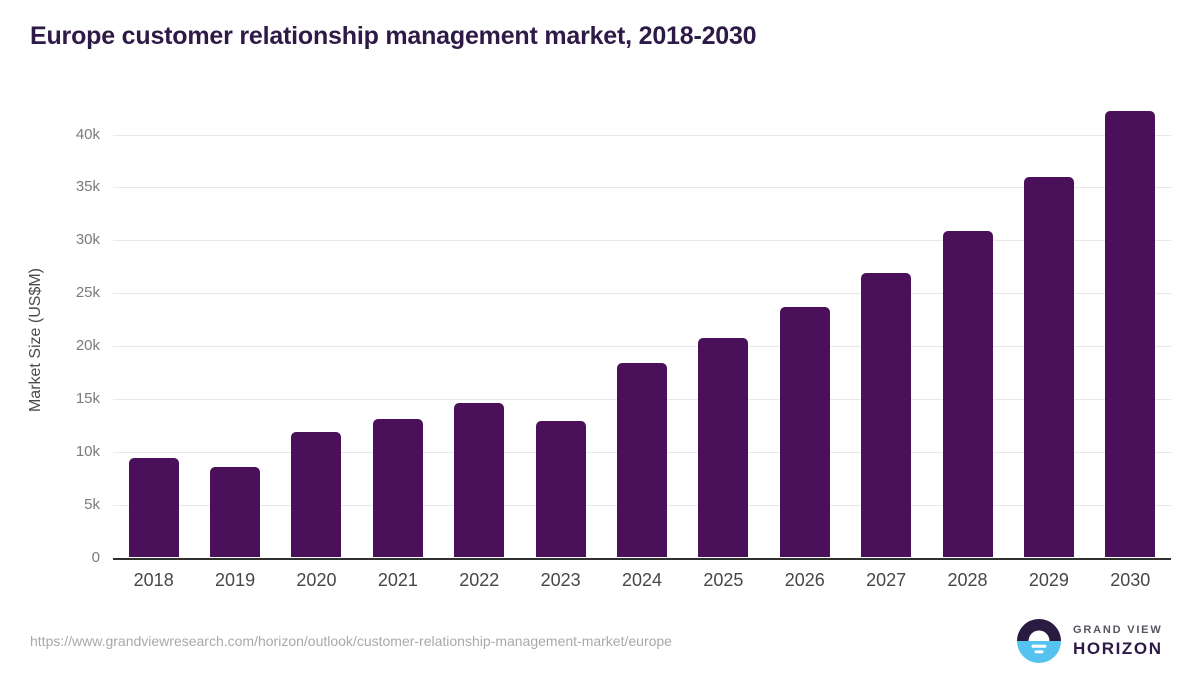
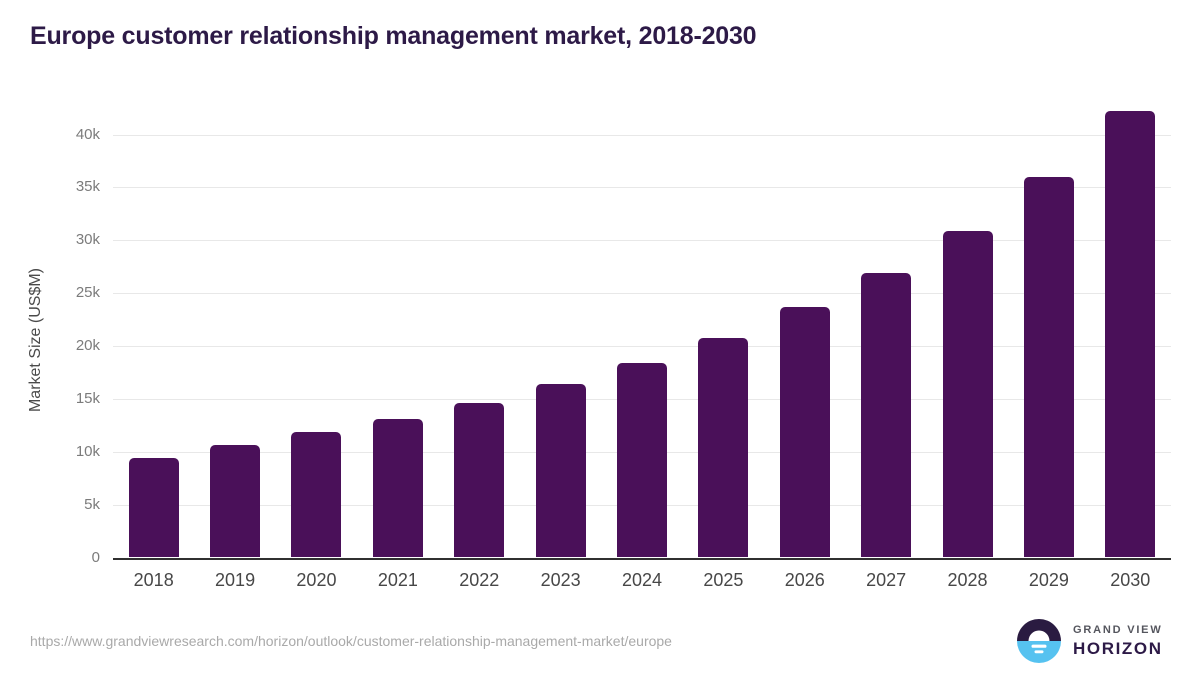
2019: 8.6k -> 10.6k
2023: 12.9k -> 16.4k
